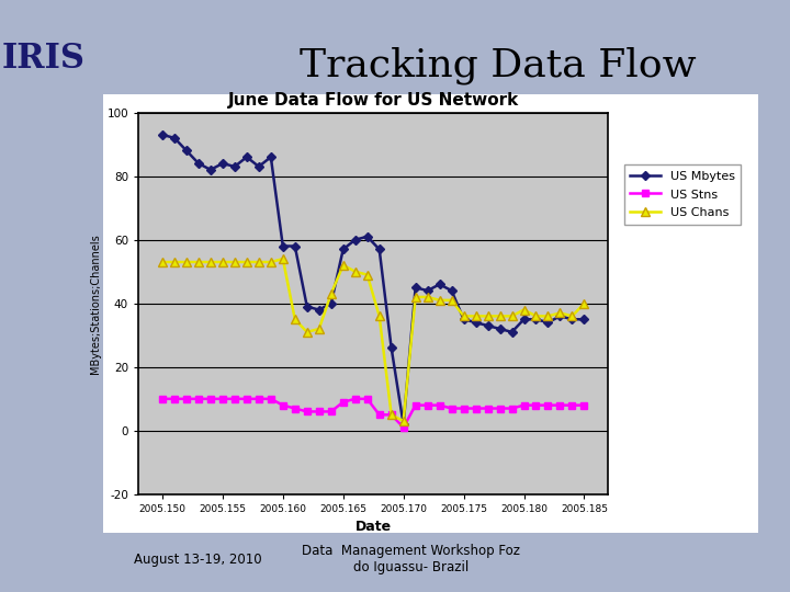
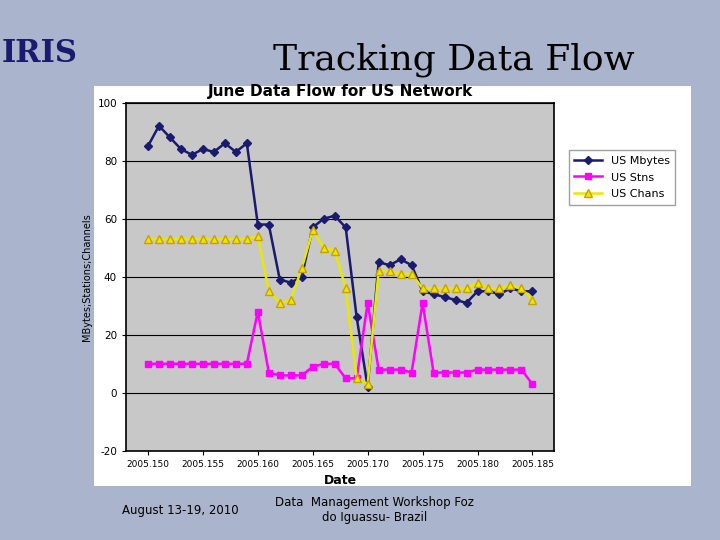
US Mbytes/2005.150: 93 -> 85
US Stns/2005.160: 8 -> 28
US Chans/2005.165: 52 -> 56
US Stns/2005.170: 1 -> 31
US Stns/2005.175: 7 -> 31
US Stns/2005.185: 8 -> 3
US Chans/2005.185: 40 -> 32
